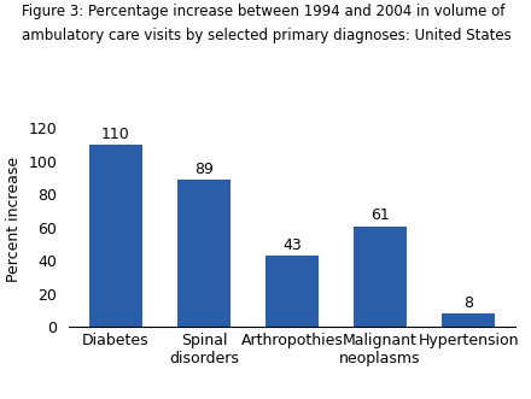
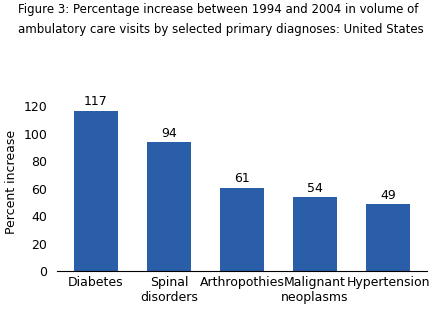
Diabetes: 110 -> 117
Spinal disorders: 89 -> 94
Arthropothies: 43 -> 61
Malignant neoplasms: 61 -> 54
Hypertension: 8 -> 49
